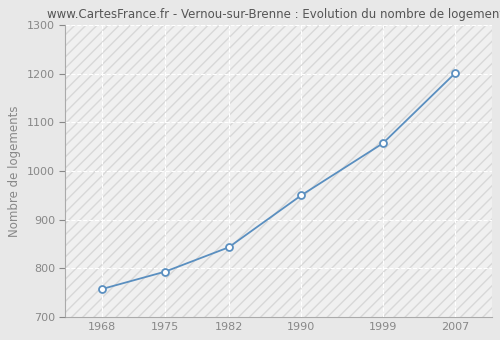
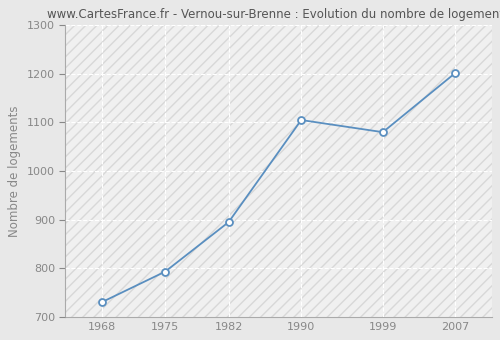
1968: 757 -> 730
1982: 843 -> 895
1990: 950 -> 1105
1999: 1057 -> 1080
